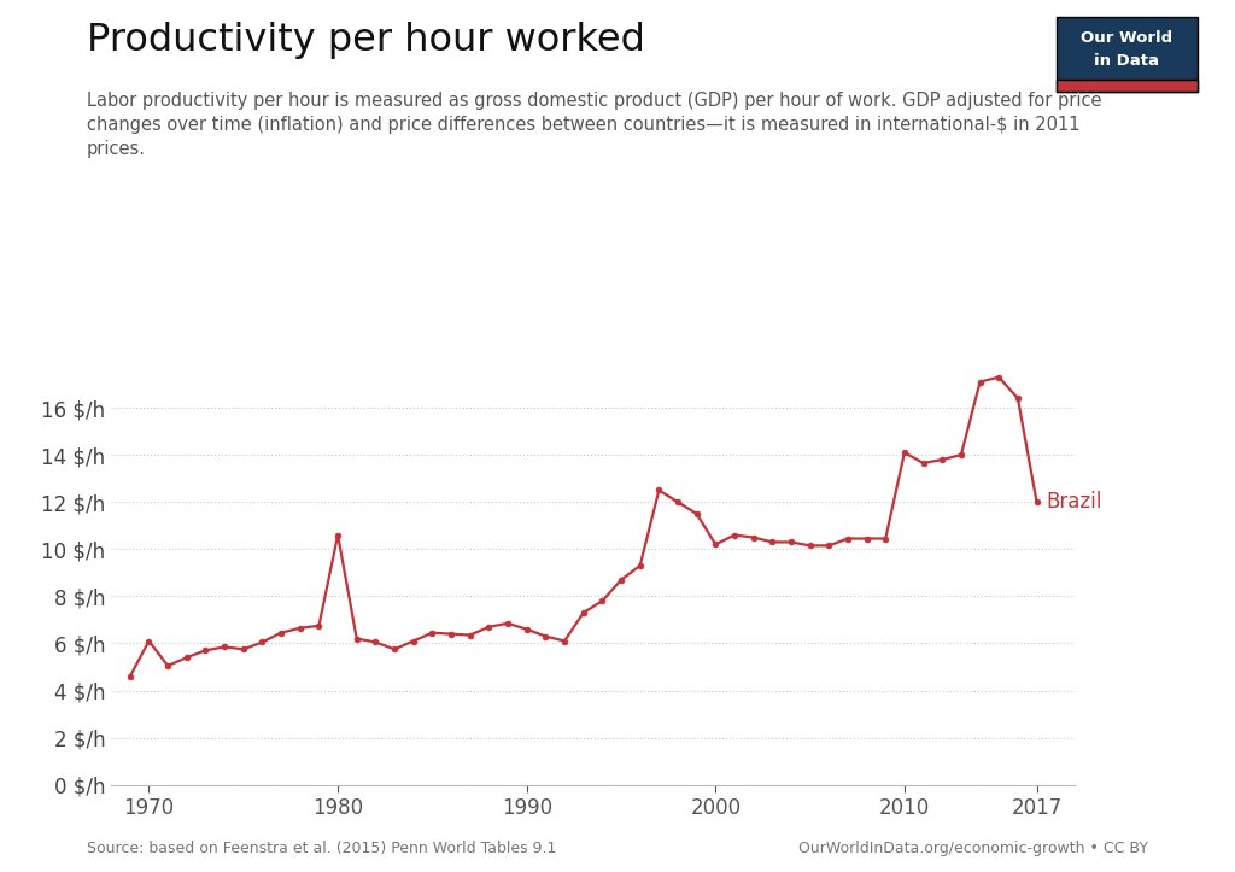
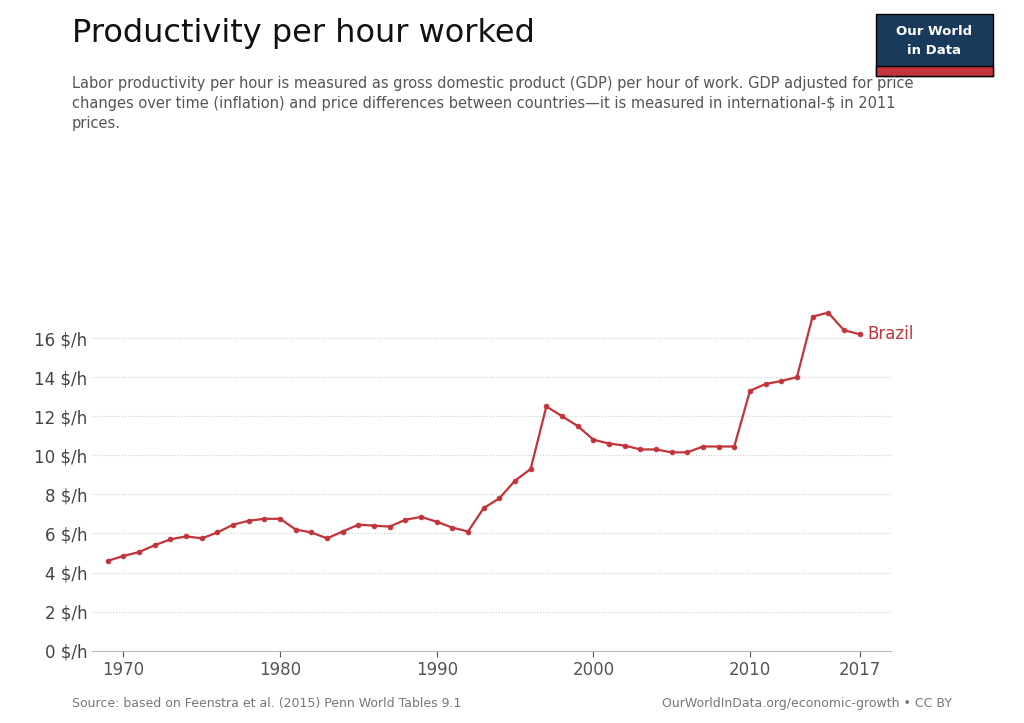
1970: 6.1 $/h -> 4.8 $/h
1980: 10.6 $/h -> 6.8 $/h
2000: 10.2 $/h -> 10.8 $/h
2010: 14.1 $/h -> 13.3 $/h
2017: 12.0 $/h -> 16.2 $/h
